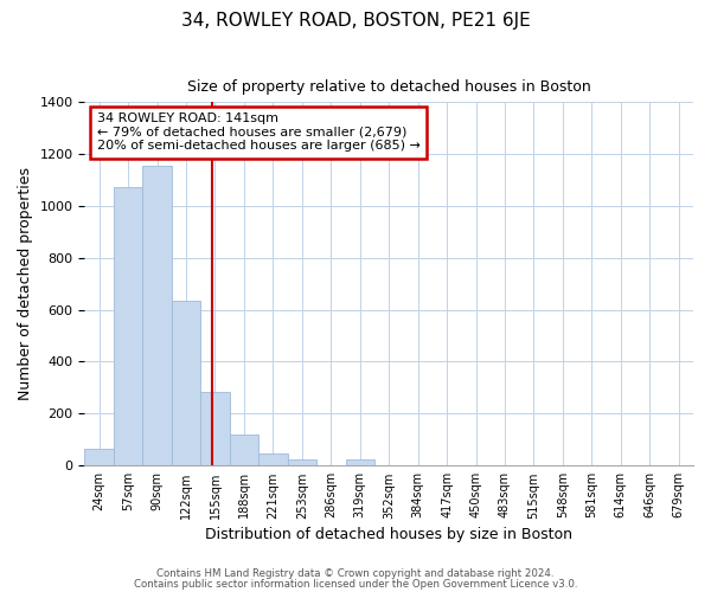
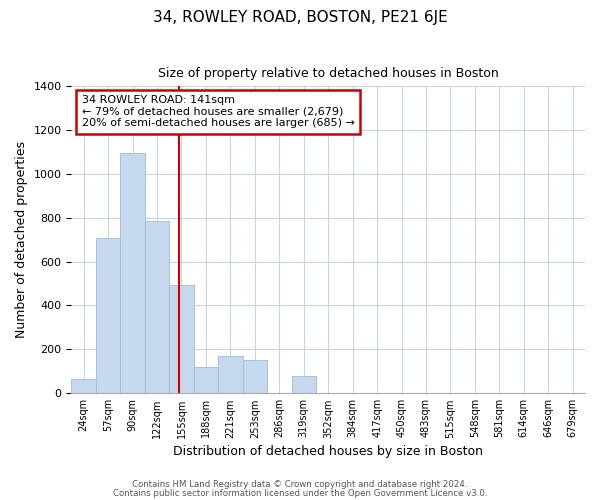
57sqm: 1070 -> 705
90sqm: 1155 -> 1095
122sqm: 635 -> 785
155sqm: 285 -> 495
221sqm: 48 -> 170
253sqm: 22 -> 150
319sqm: 22 -> 80
